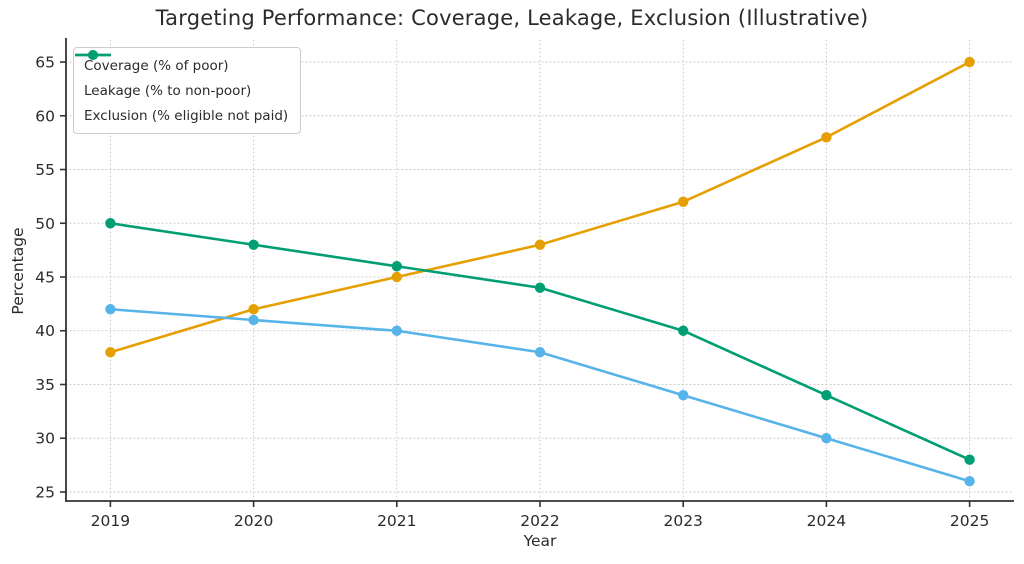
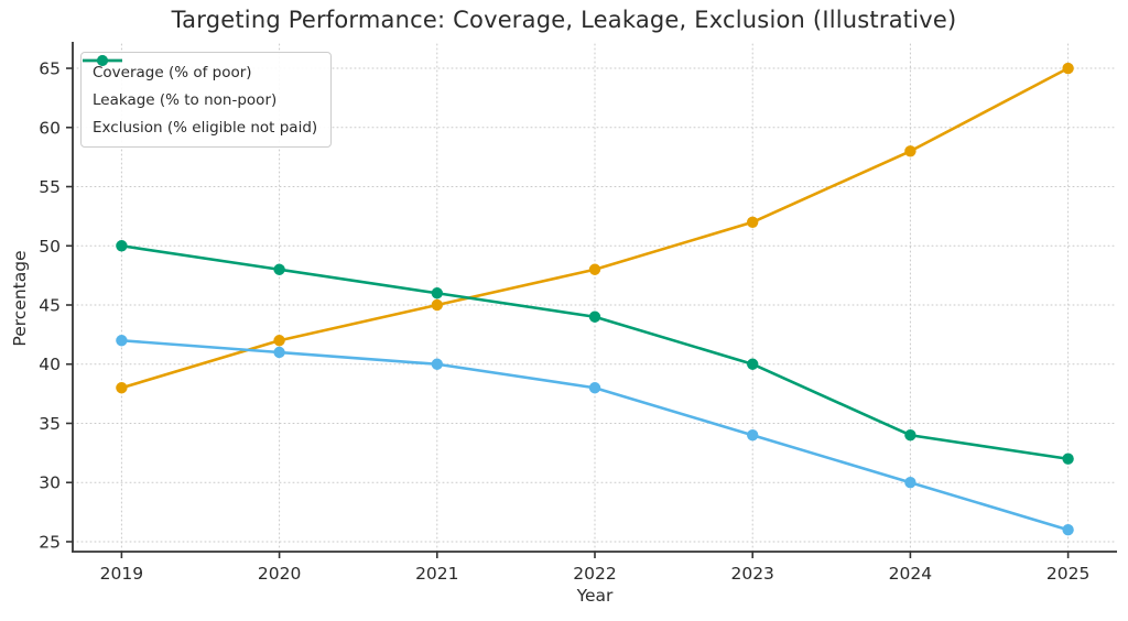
Exclusion (% eligible not paid)/2025: 28 -> 32
